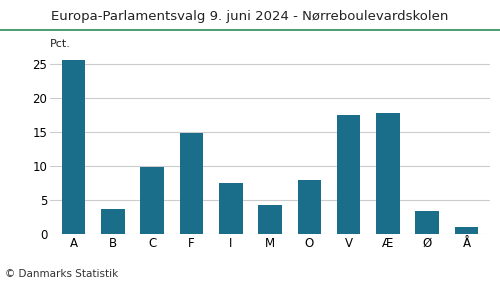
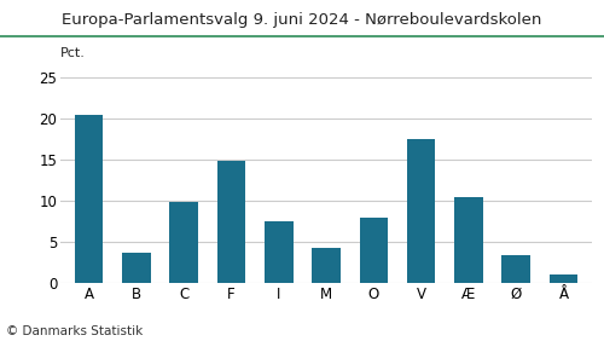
A: 25.6 -> 20.5
Æ: 17.8 -> 10.4
